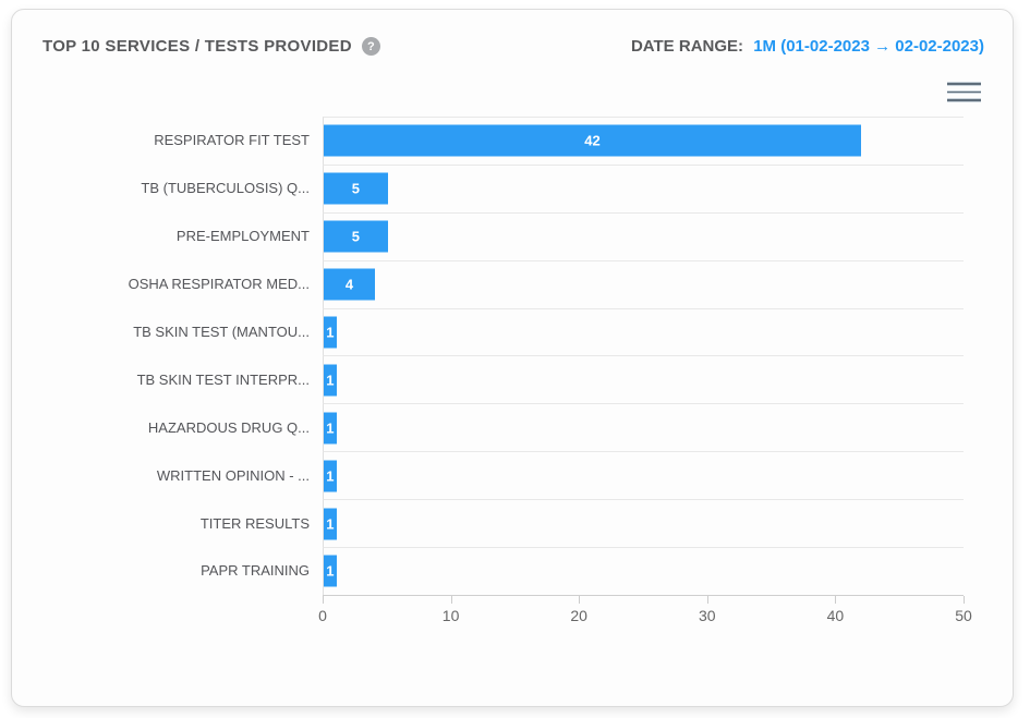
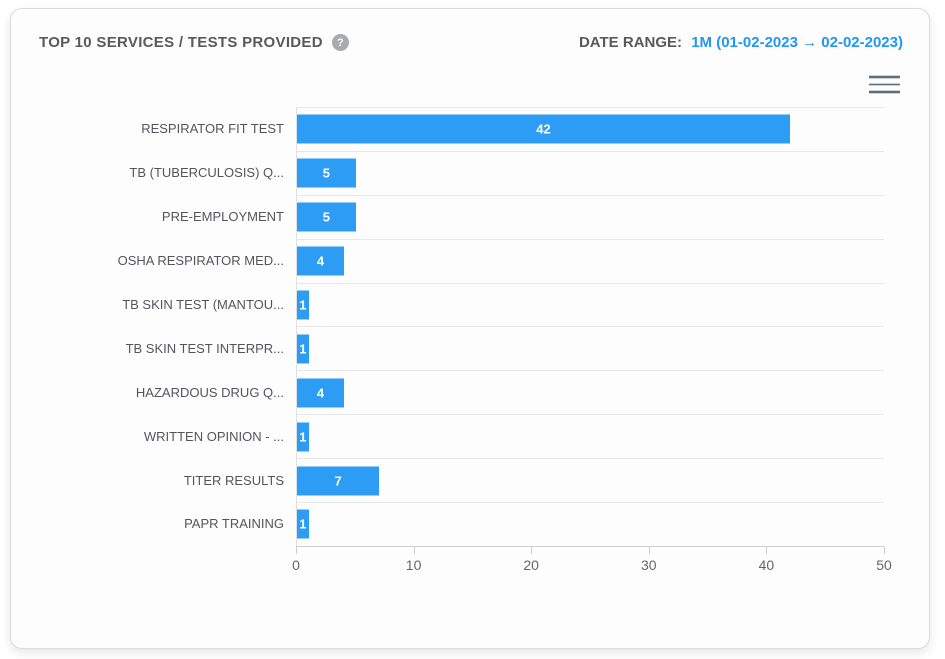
HAZARDOUS DRUG Q...: 1 -> 4
TITER RESULTS: 1 -> 7
